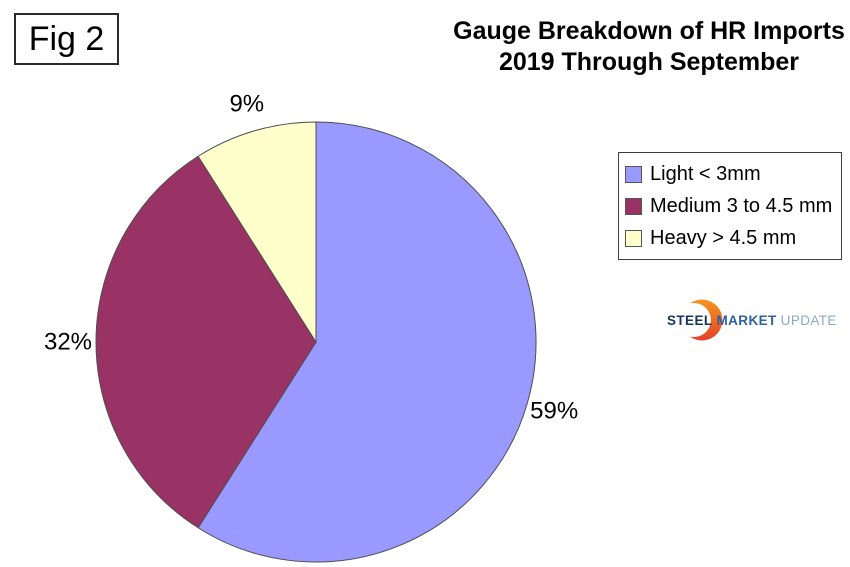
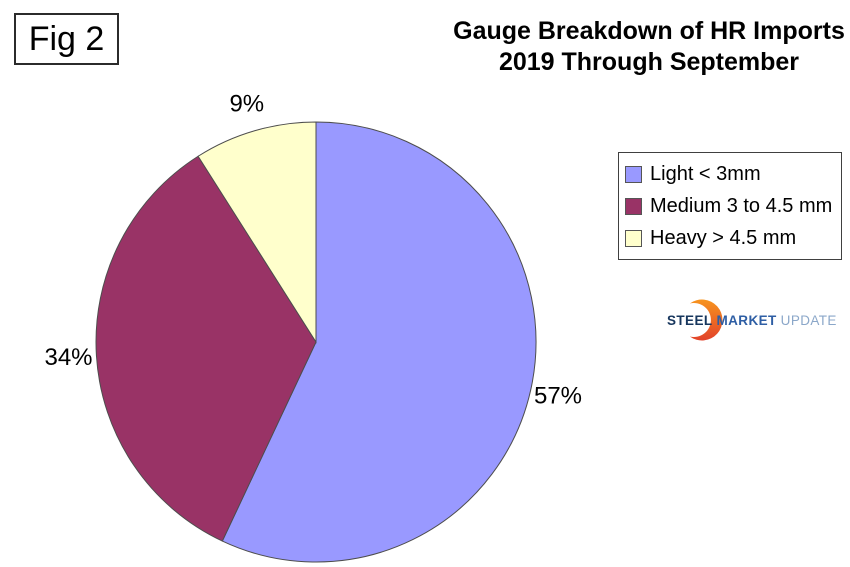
Light < 3mm: 59% -> 57%
Medium 3 to 4.5 mm: 32% -> 34%
